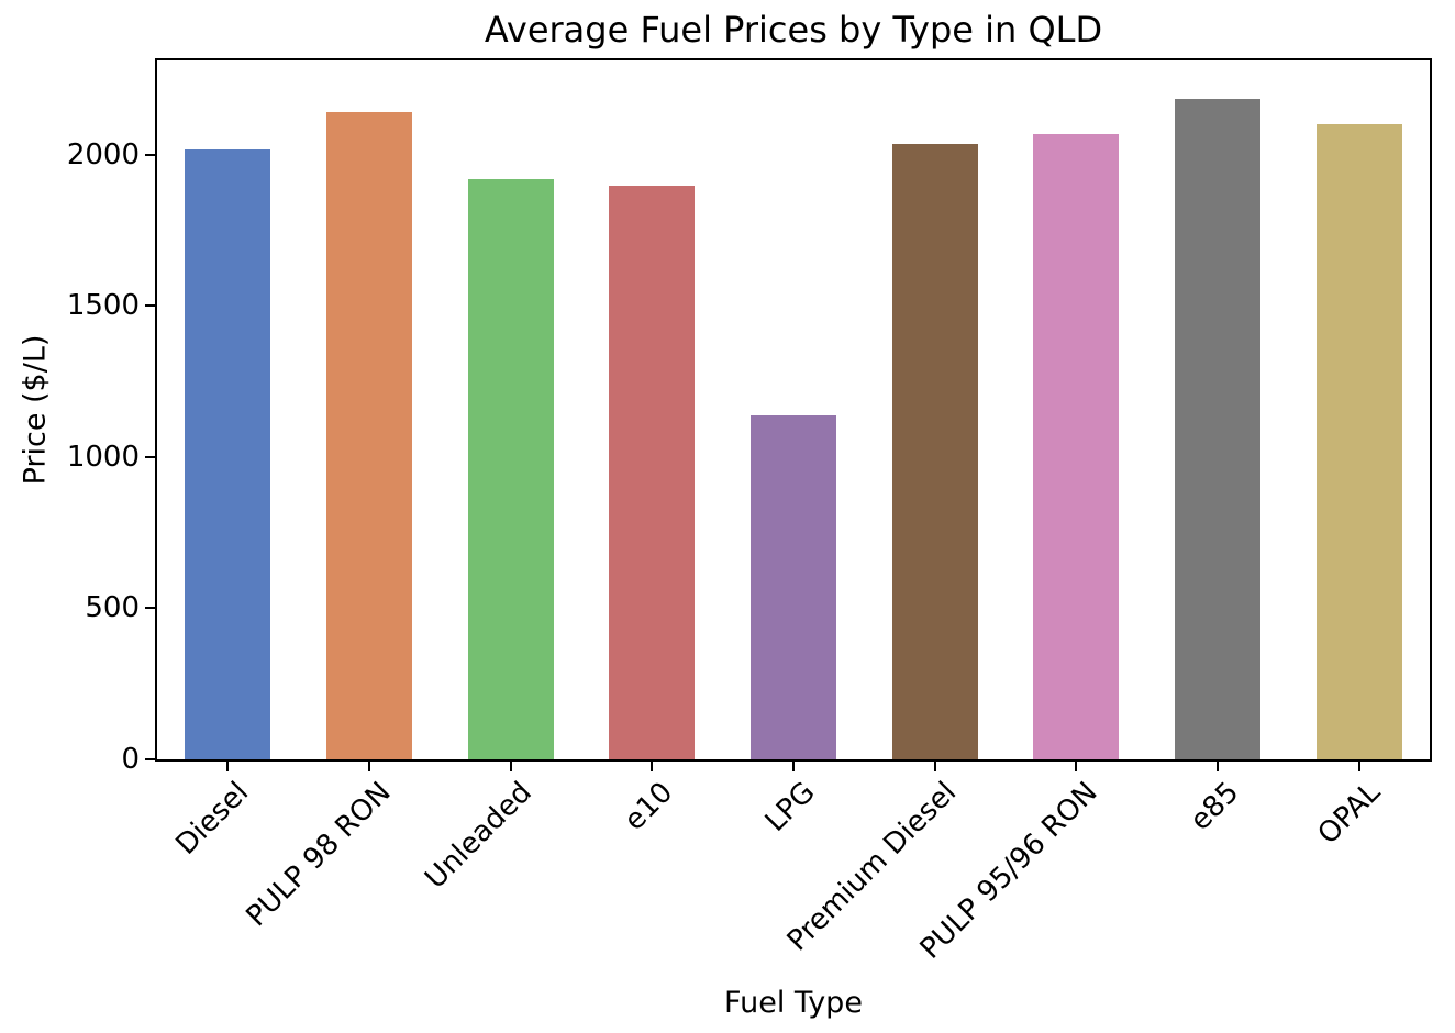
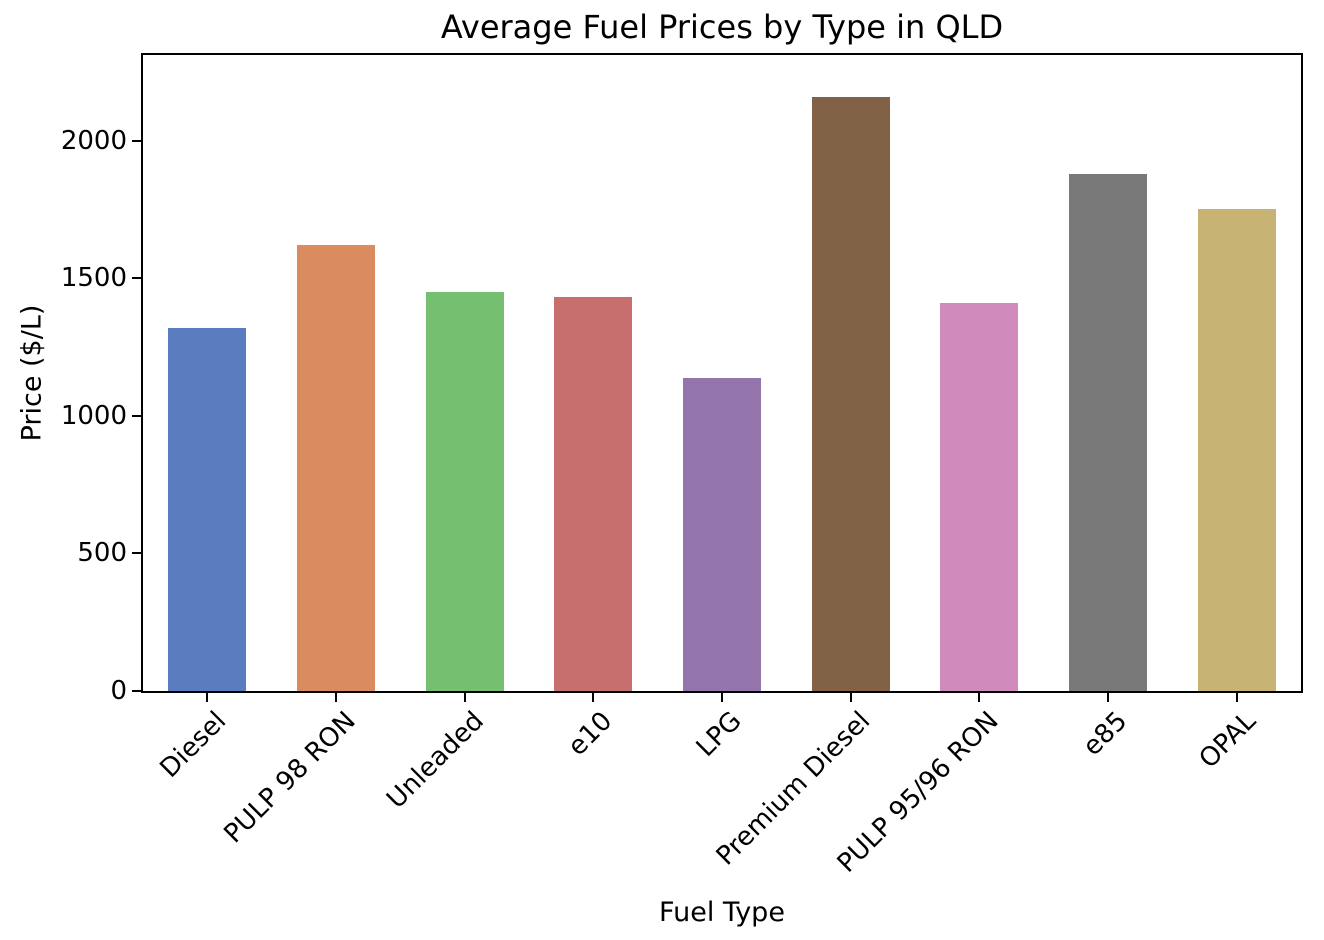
Diesel: 2020 -> 1320
PULP 98 RON: 2140 -> 1620
Unleaded: 1920 -> 1450
e10: 1900 -> 1430
Premium Diesel: 2030 -> 2160
PULP 95/96 RON: 2070 -> 1410
e85: 2180 -> 1880
OPAL: 2100 -> 1750
